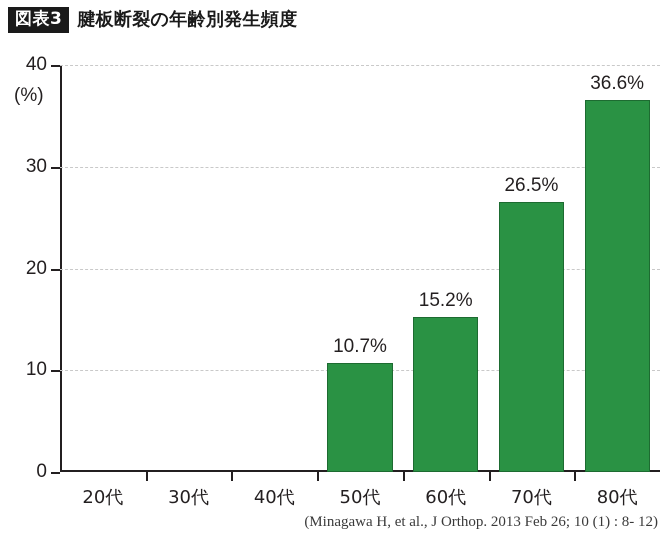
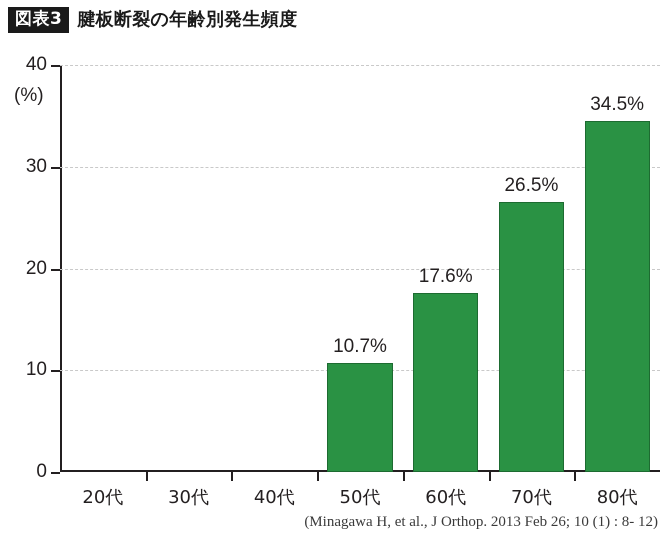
60代: 15.2% -> 17.6%
80代: 36.6% -> 34.5%
